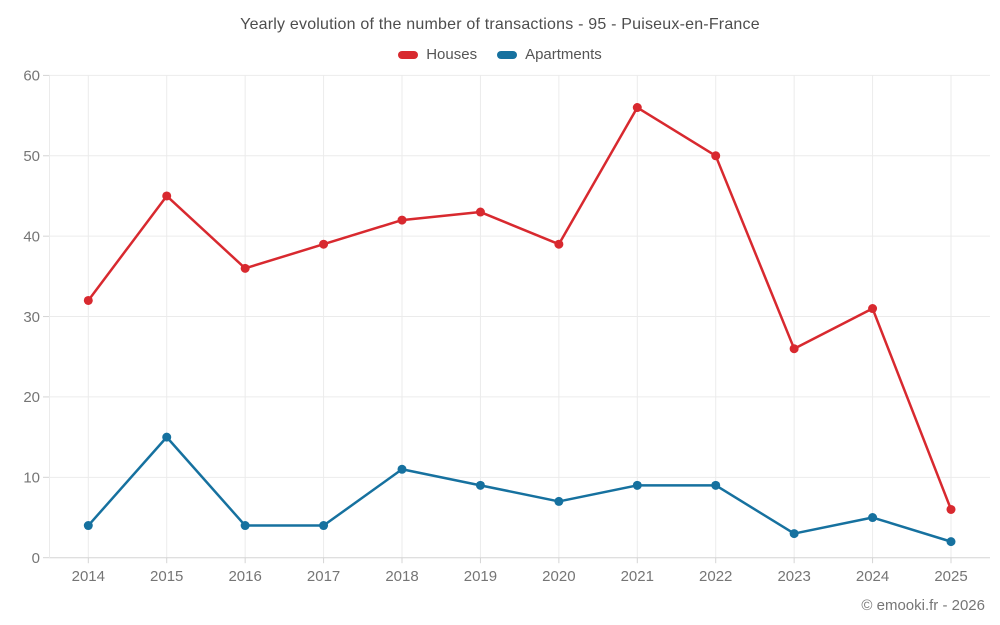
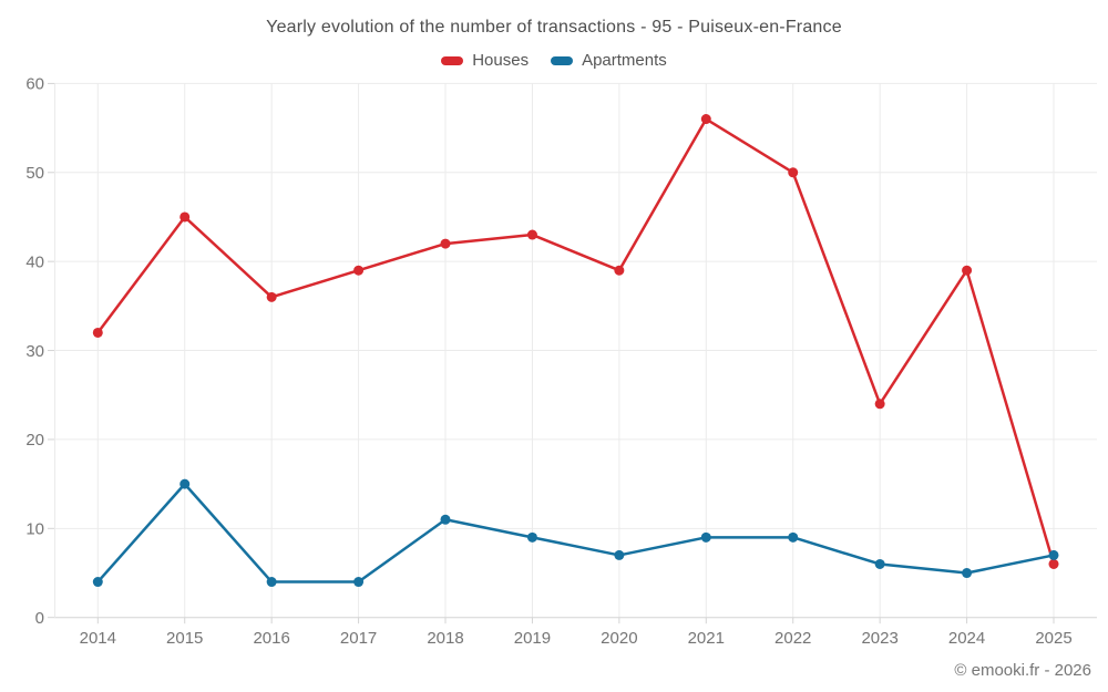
Houses/2023: 26 -> 24
Apartments/2023: 3 -> 6
Houses/2024: 31 -> 39
Apartments/2025: 2 -> 7
